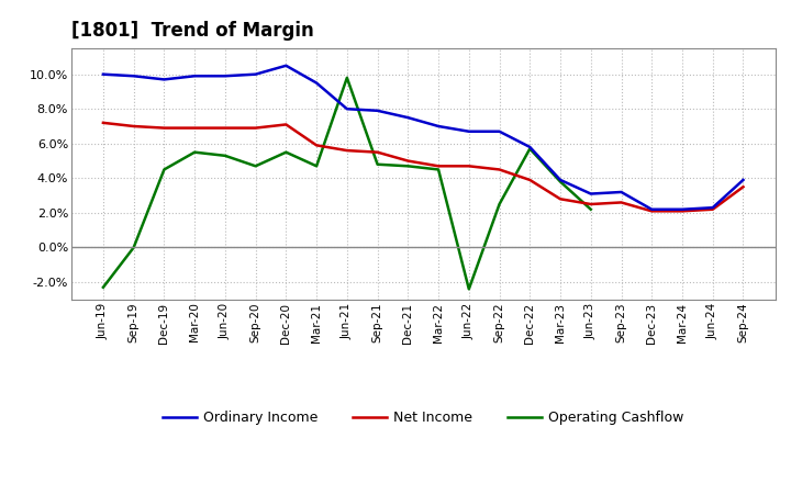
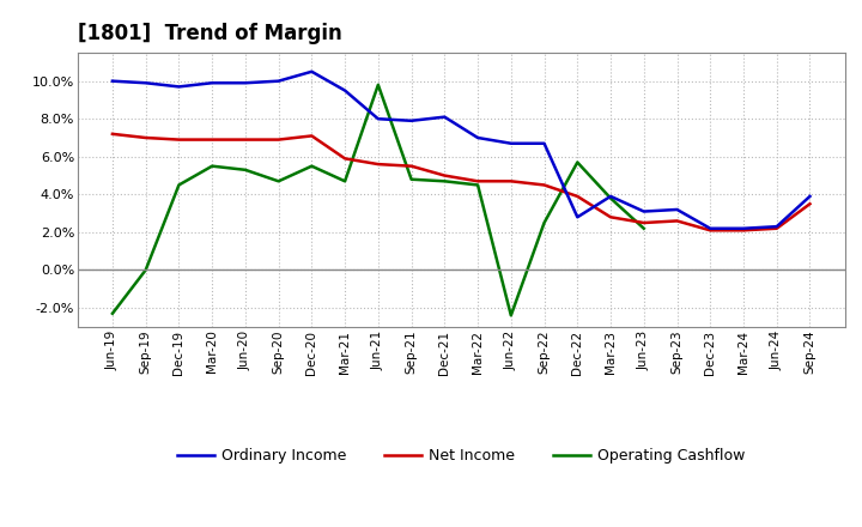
Ordinary Income/Dec-21: 7.5% -> 8.1%
Ordinary Income/Dec-22: 5.8% -> 2.8%
